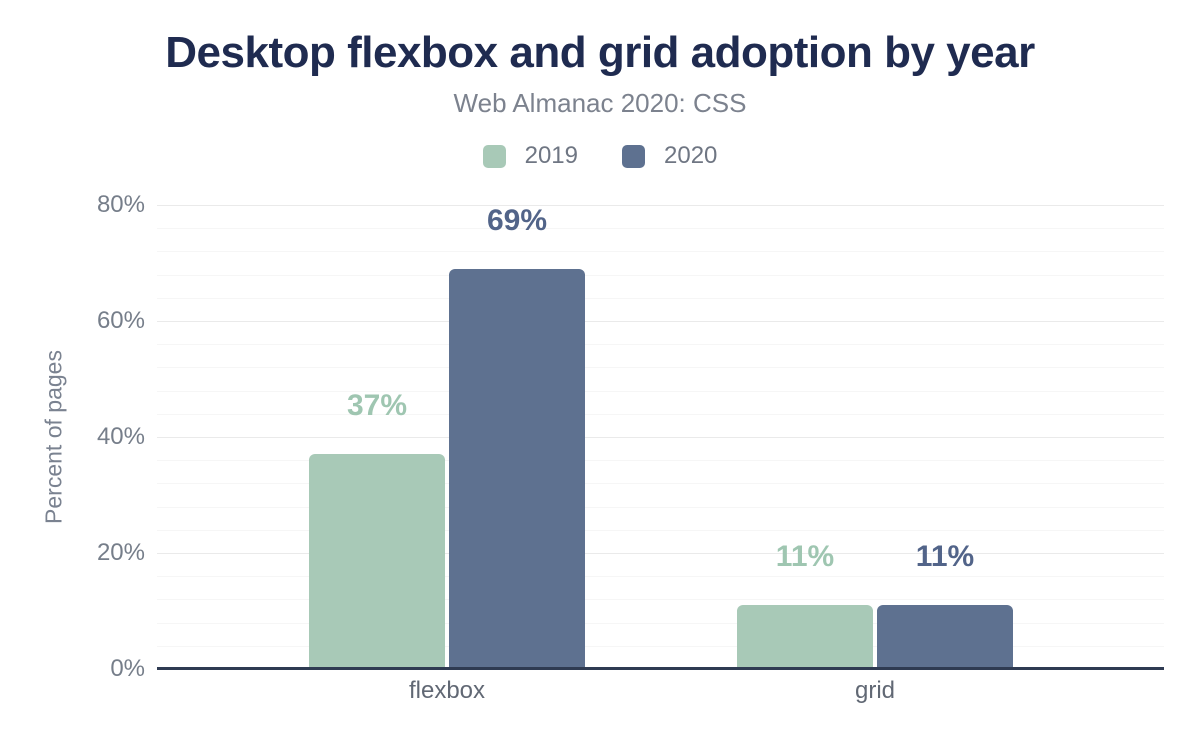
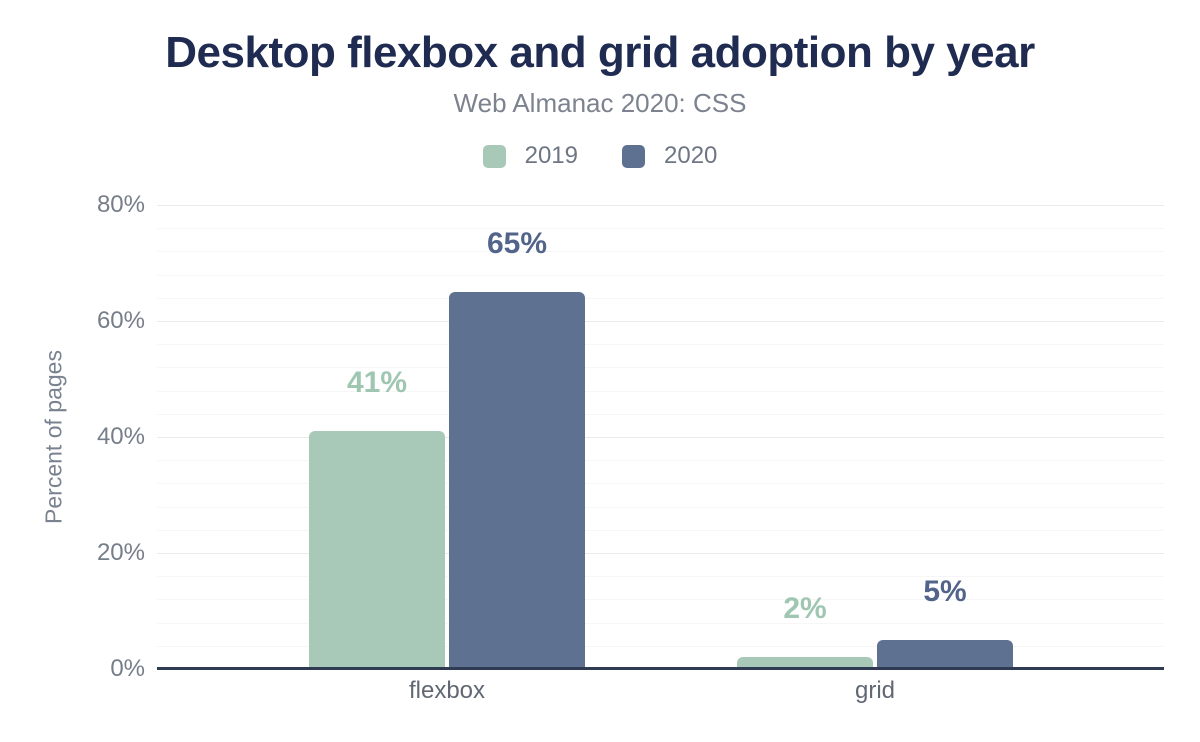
2019/flexbox: 37% -> 41%
2020/flexbox: 69% -> 65%
2019/grid: 11% -> 2%
2020/grid: 11% -> 5%
